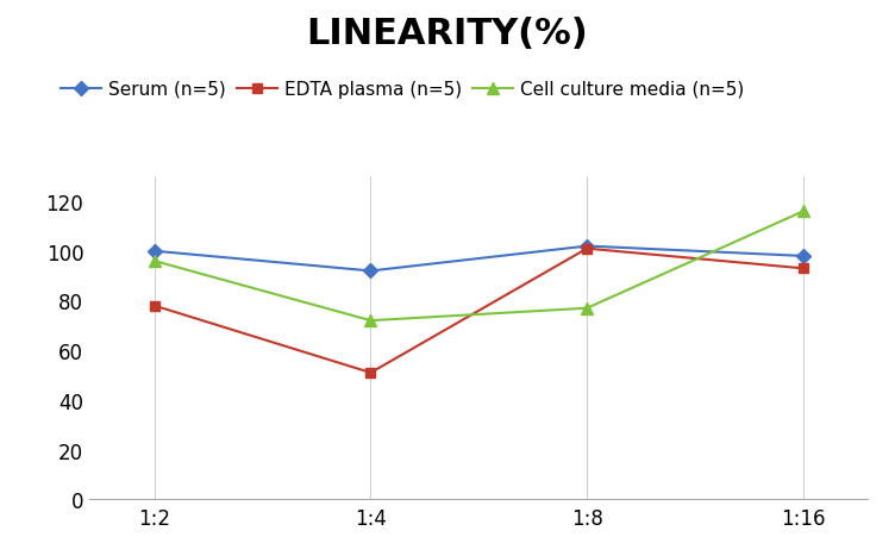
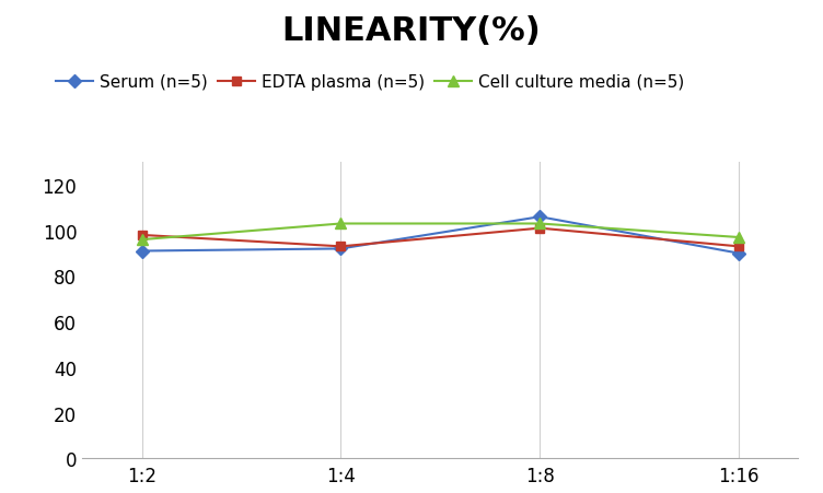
Serum (n=5)/1:2: 100 -> 91
EDTA plasma (n=5)/1:2: 78 -> 98
EDTA plasma (n=5)/1:4: 51 -> 93
Cell culture media (n=5)/1:4: 72 -> 103
Serum (n=5)/1:8: 102 -> 106
Cell culture media (n=5)/1:8: 77 -> 103
Serum (n=5)/1:16: 98 -> 90
Cell culture media (n=5)/1:16: 116 -> 97
